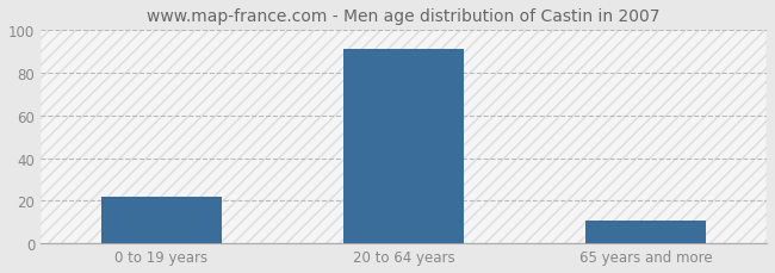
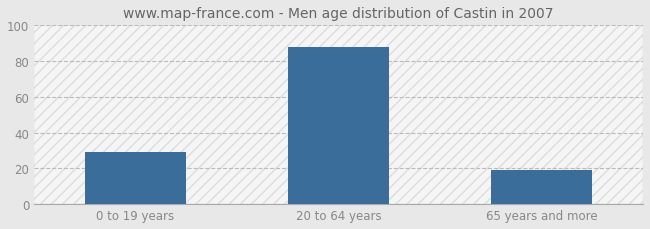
0 to 19 years: 22 -> 29
20 to 64 years: 91 -> 88
65 years and more: 11 -> 19
